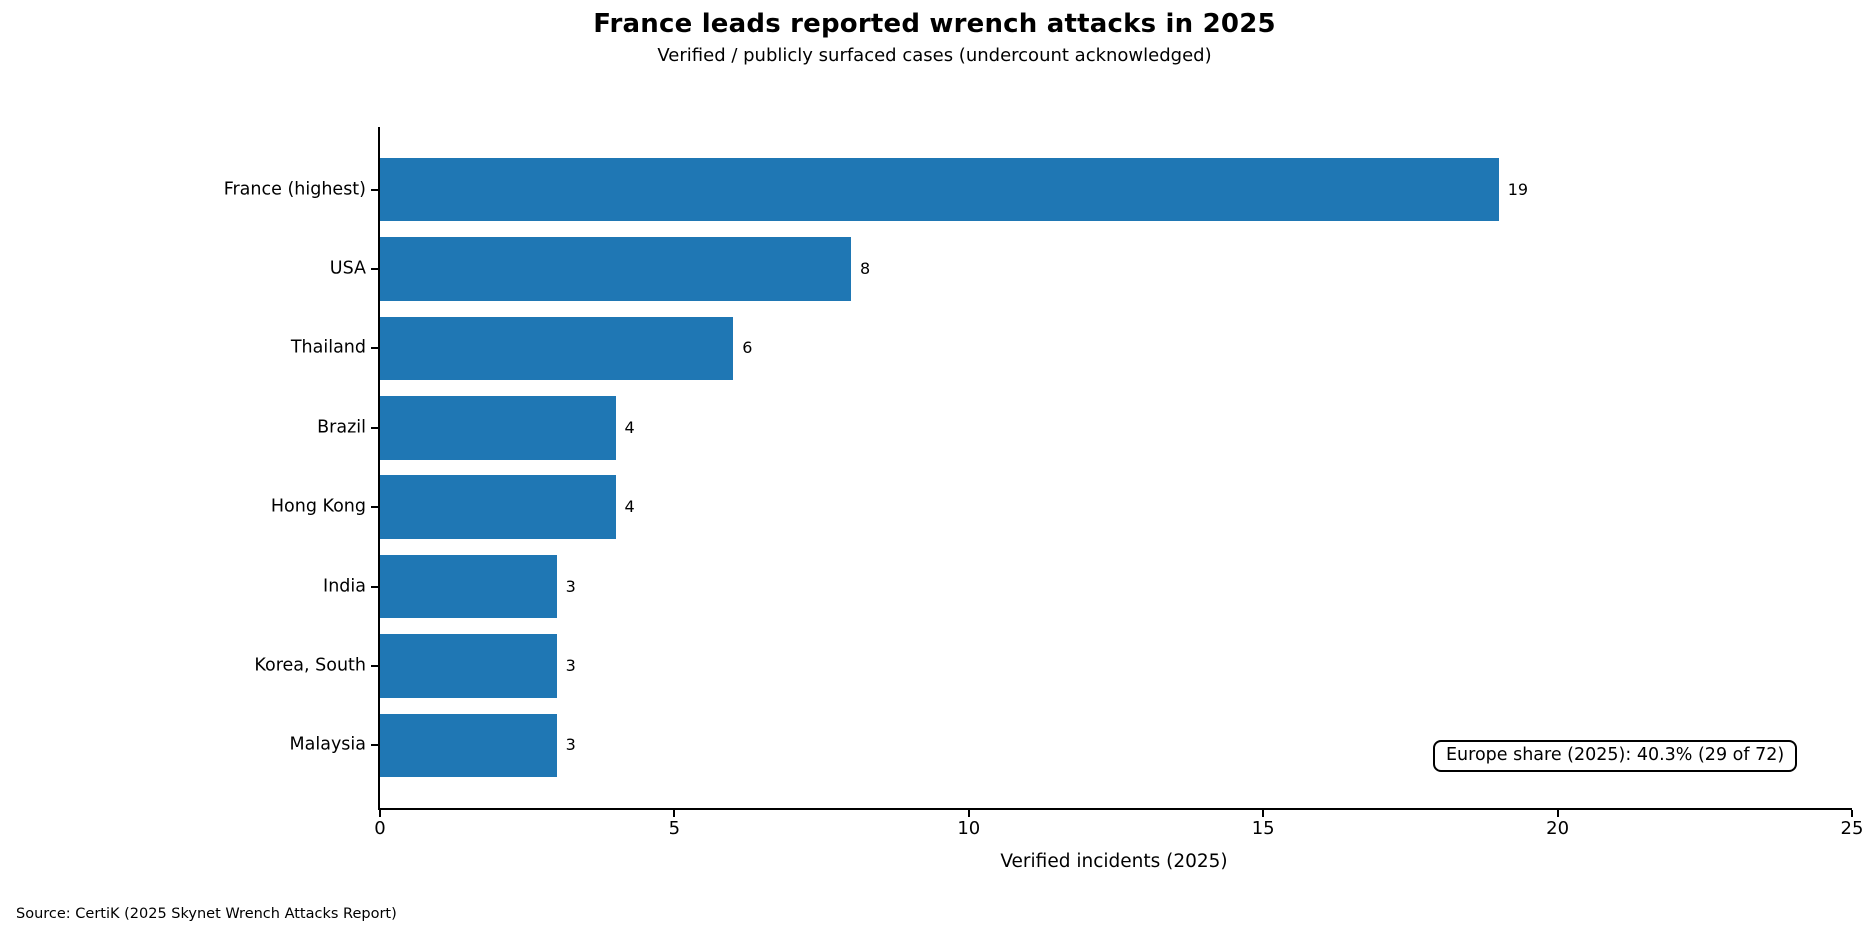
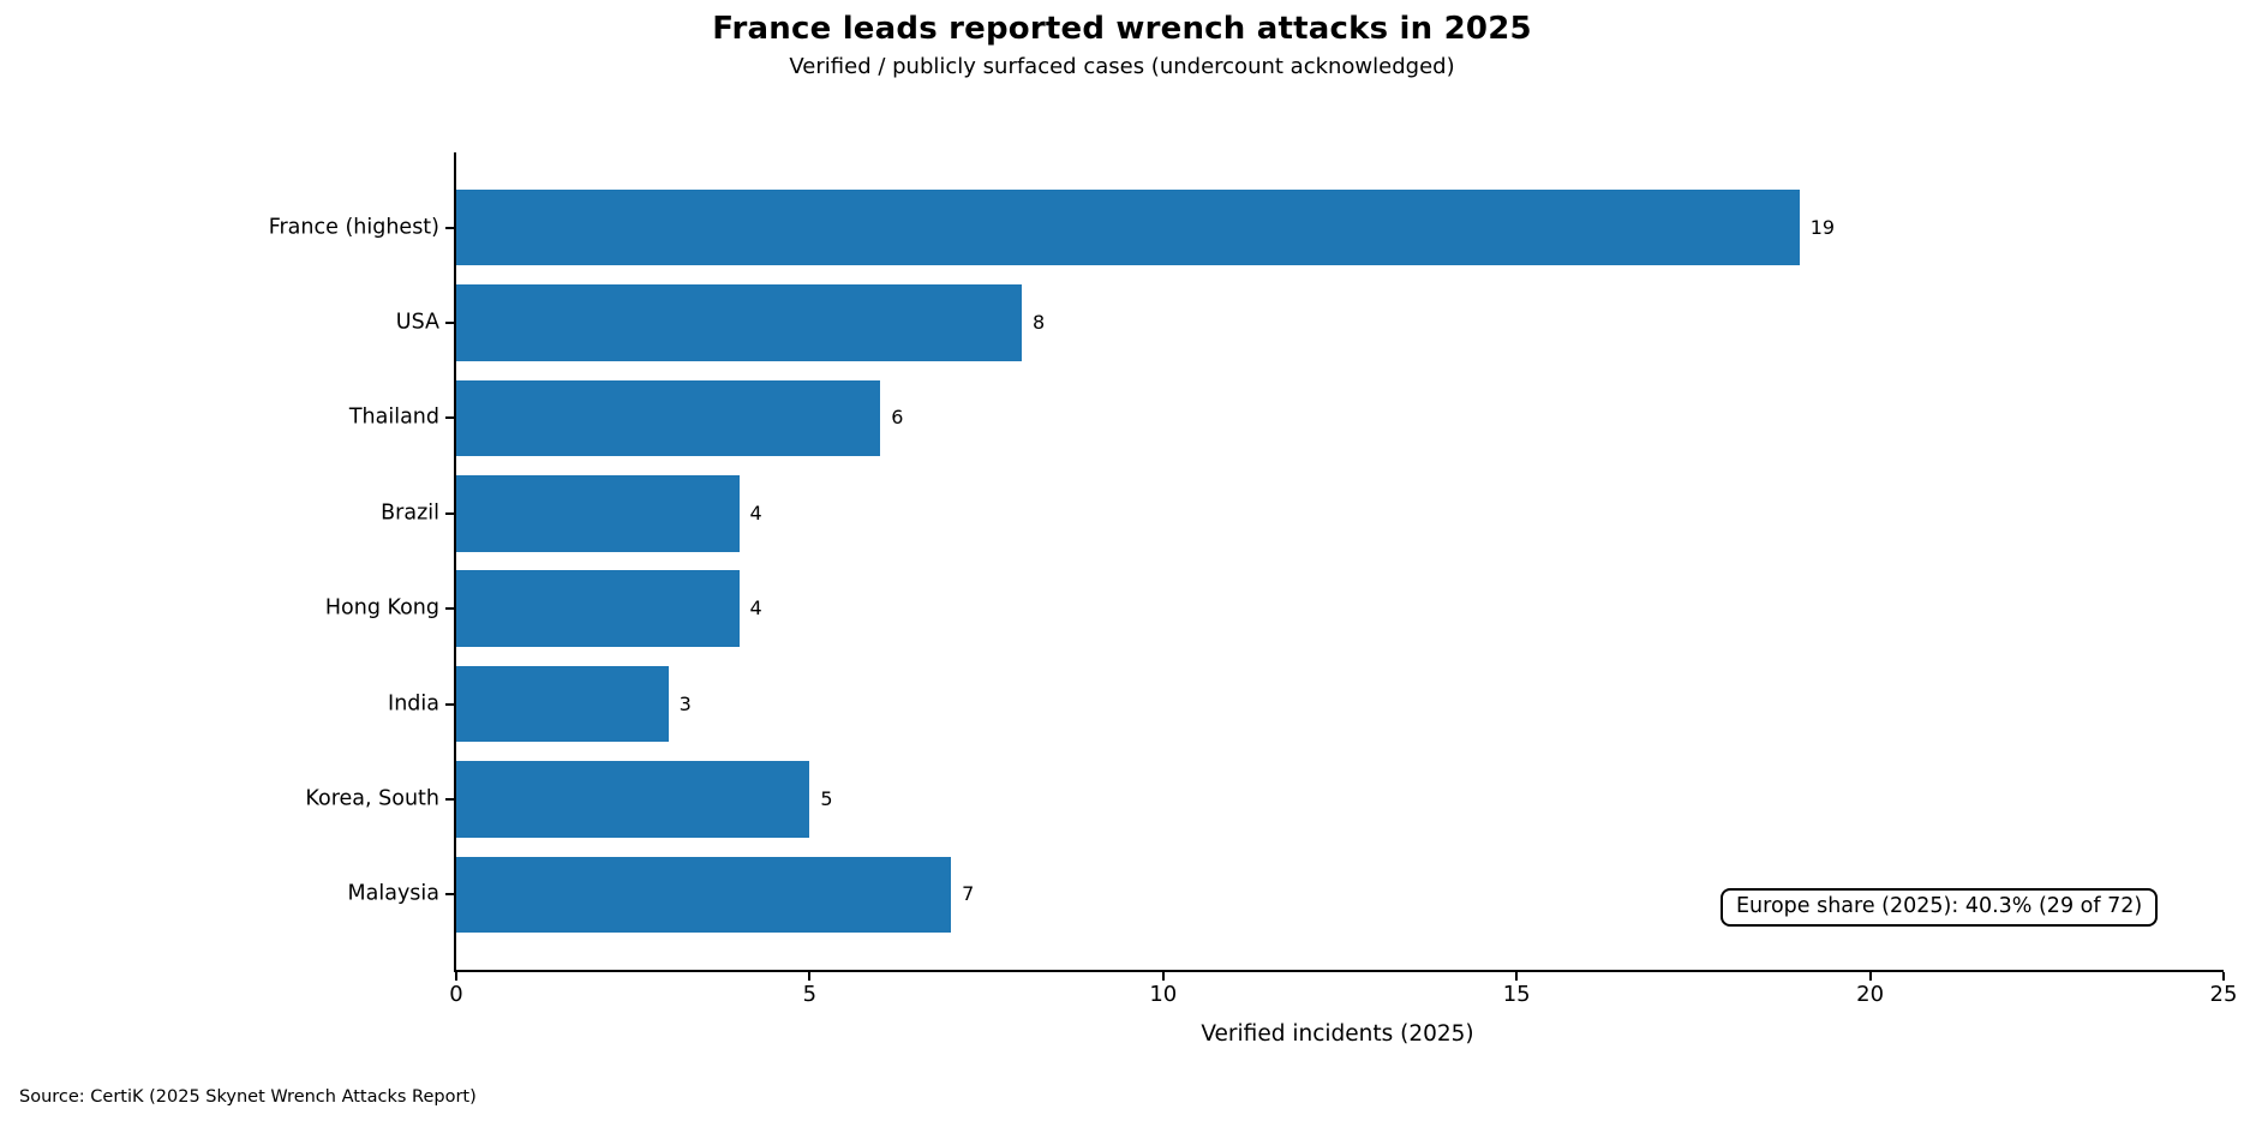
Korea, South: 3 -> 5
Malaysia: 3 -> 7
